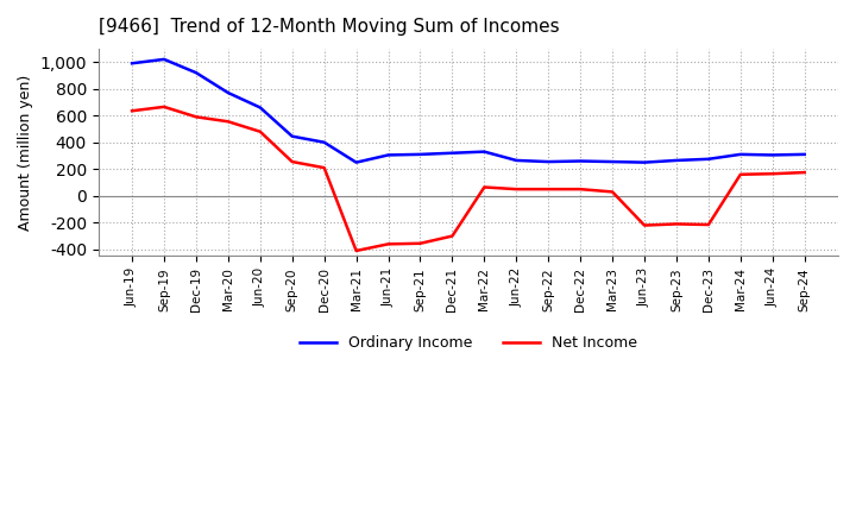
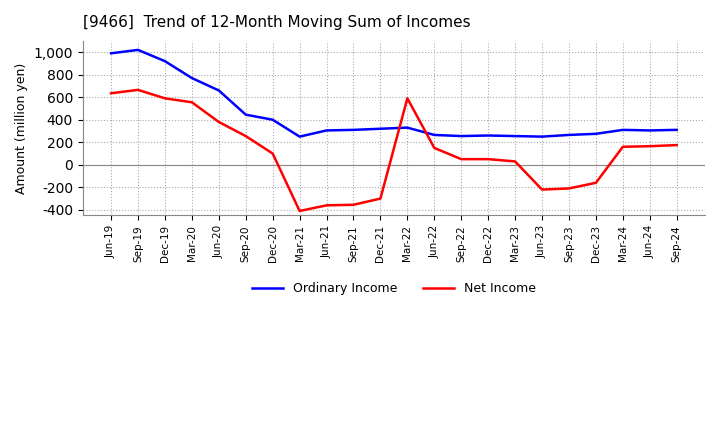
Net Income/Jun-20: 480 -> 380
Net Income/Dec-20: 210 -> 100
Net Income/Mar-22: 60 -> 590
Net Income/Jun-22: 50 -> 150
Net Income/Dec-23: -220 -> -160
